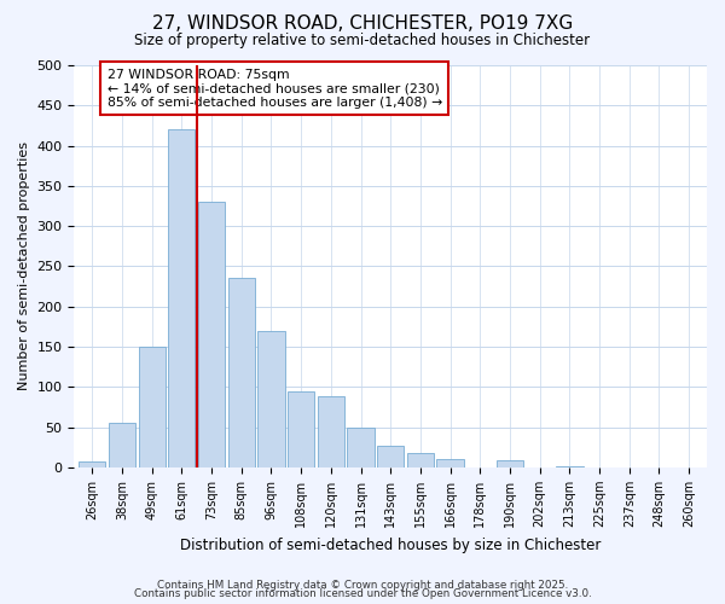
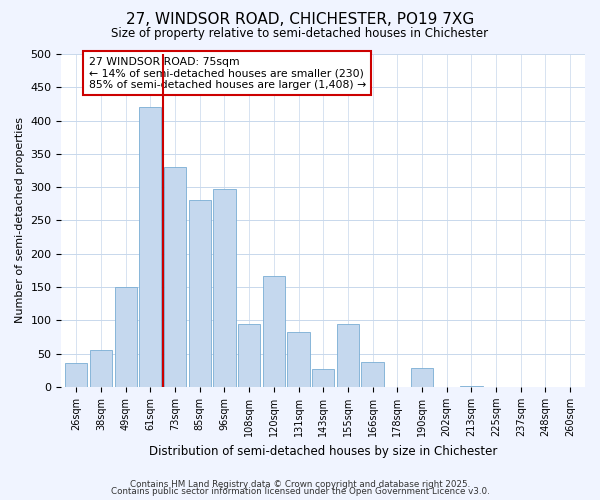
26sqm: 8 -> 36
85sqm: 235 -> 280
96sqm: 170 -> 298
120sqm: 88 -> 166
131sqm: 50 -> 82
155sqm: 18 -> 94
166sqm: 10 -> 38
190sqm: 9 -> 28
